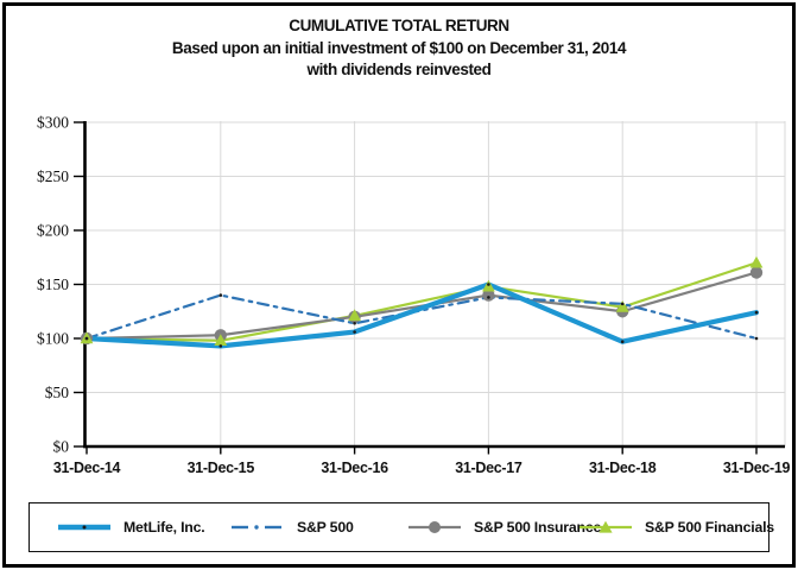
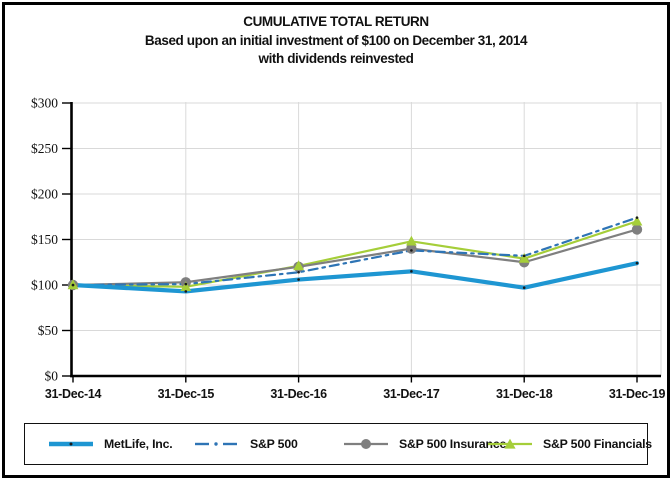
S&P 500/31-Dec-15: $140 -> $100
MetLife, Inc./31-Dec-17: $150 -> $120
S&P 500/31-Dec-19: $100 -> $170
